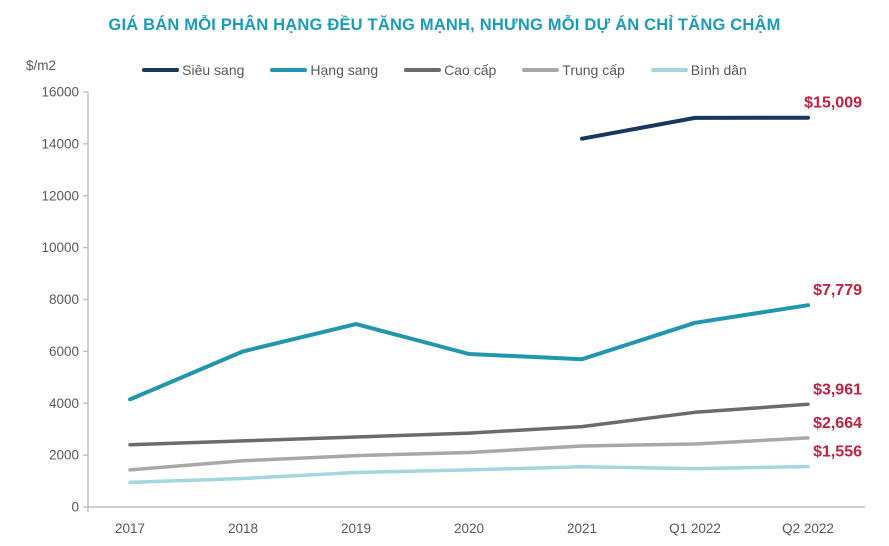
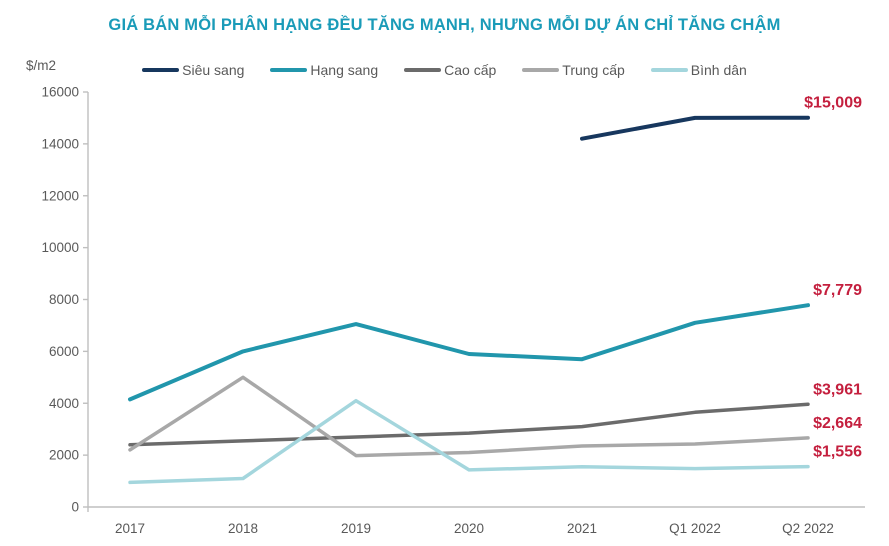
Trung cấp/2017: 1400 -> 2200
Trung cấp/2018: 1800 -> 5000
Bình dân/2019: 1300 -> 4100
